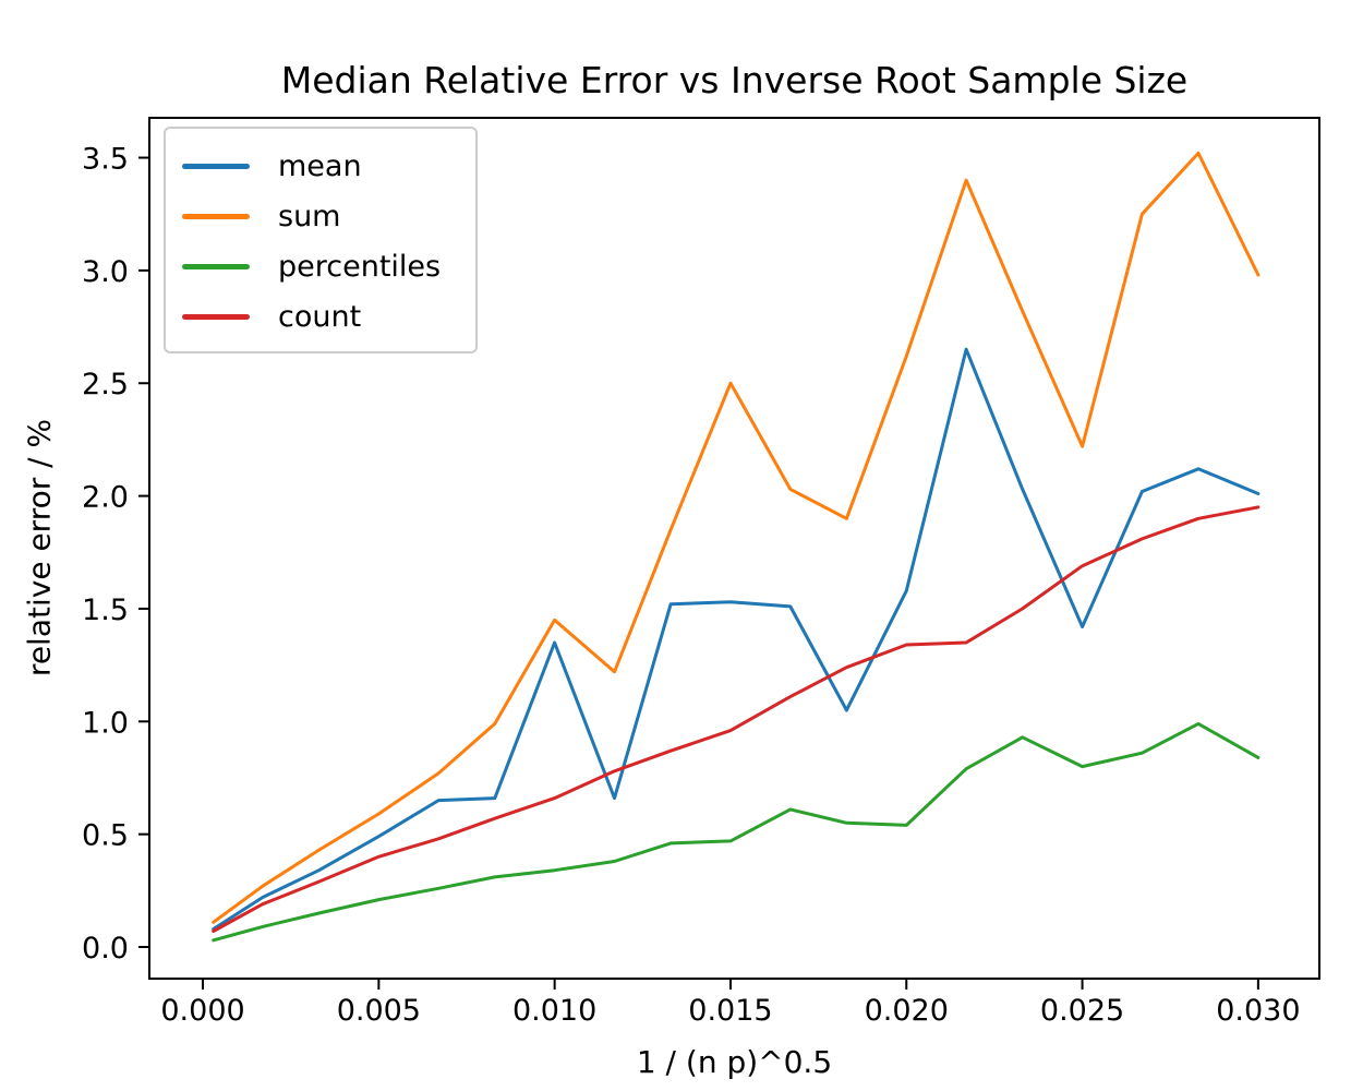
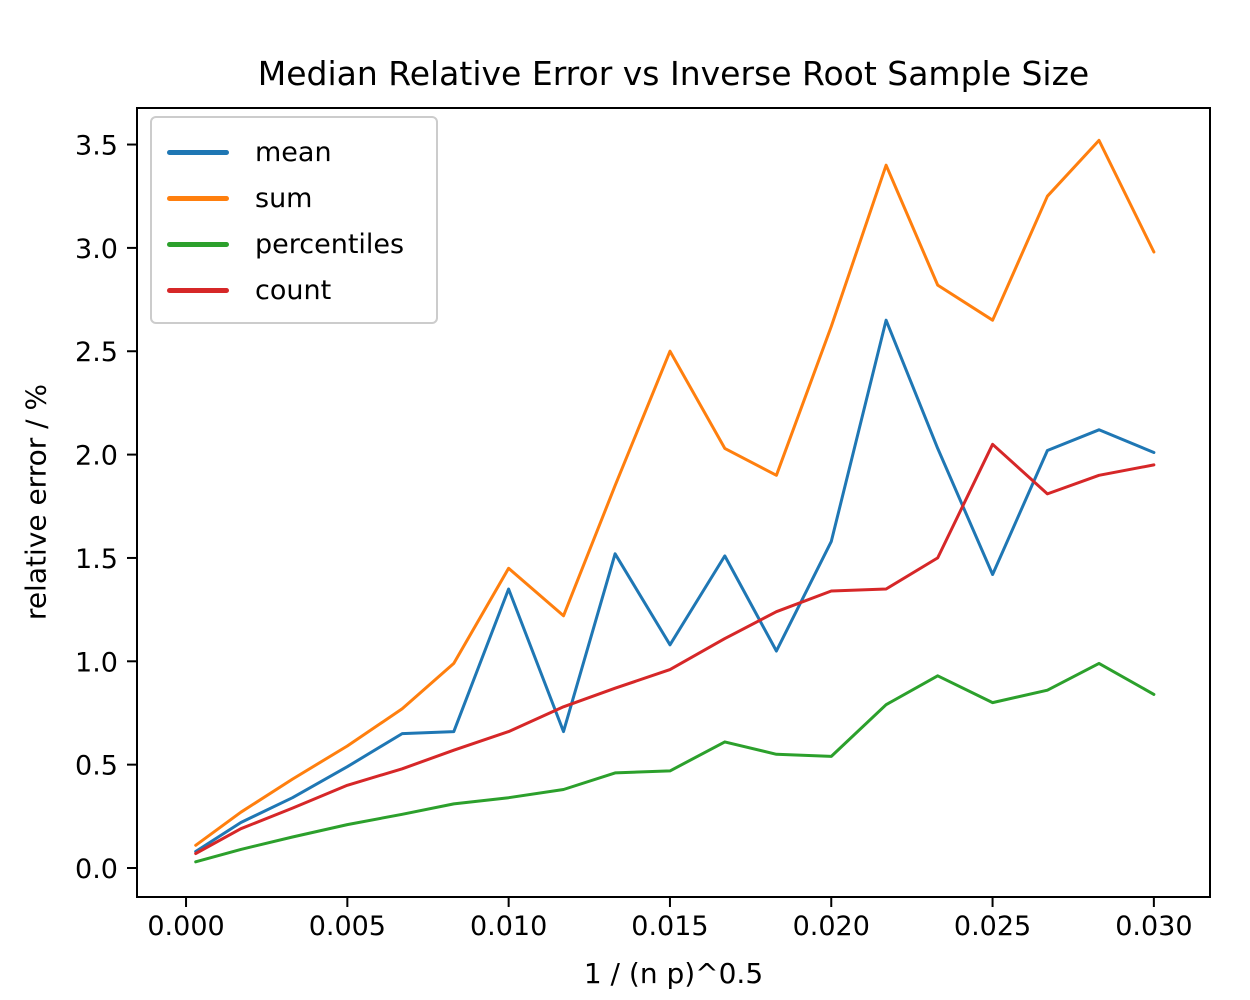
mean/0.015: 1.53 -> 1.08
sum/0.025: 2.22 -> 2.65
count/0.025: 1.69 -> 2.05
